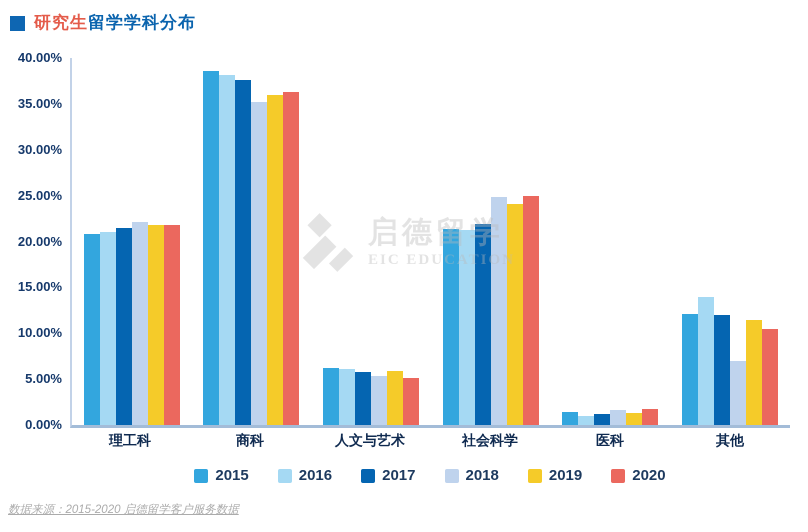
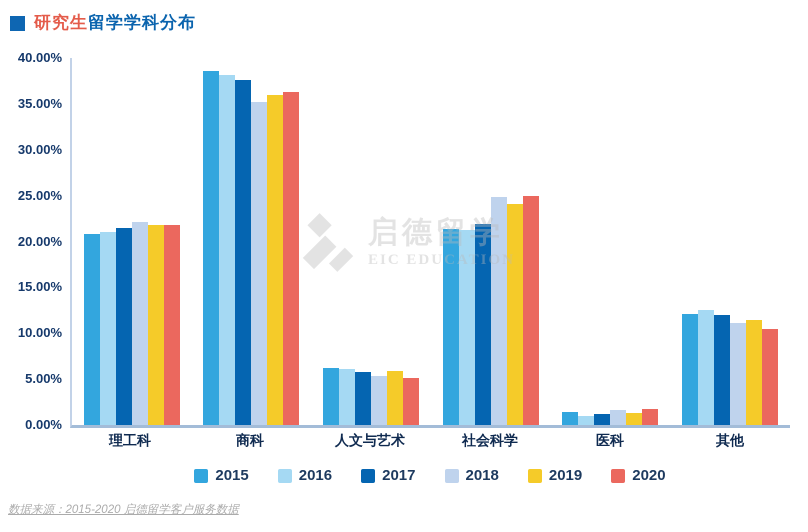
2016/其他: 14% -> 12%
2018/其他: 7% -> 11%
